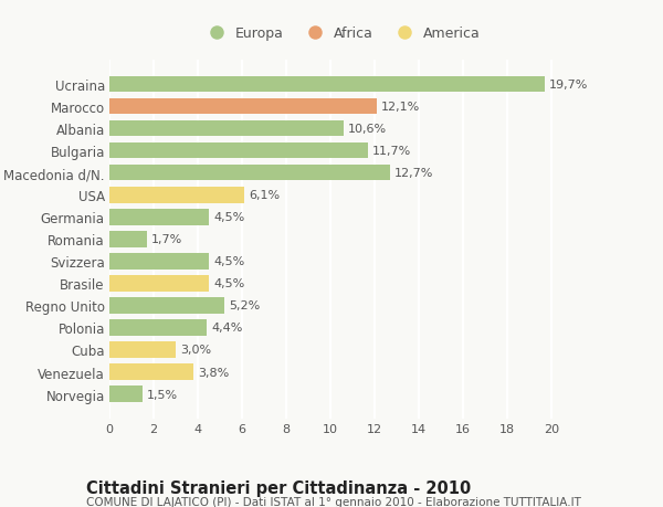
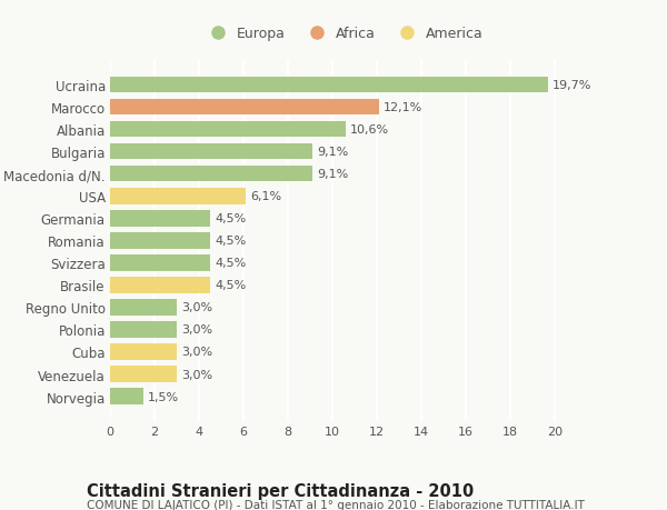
Bulgaria: 11,7% -> 9,1%
Macedonia d/N.: 12,7% -> 9,1%
Romania: 1,7% -> 4,5%
Regno Unito: 5,2% -> 3,0%
Polonia: 4,4% -> 3,0%
Venezuela: 3,8% -> 3,0%
